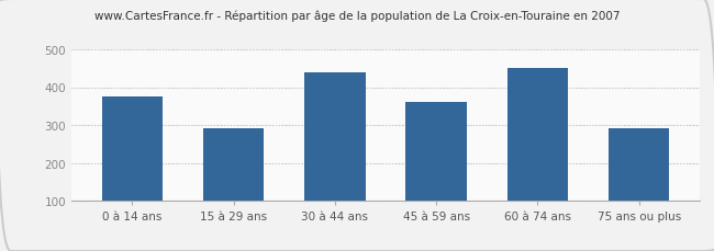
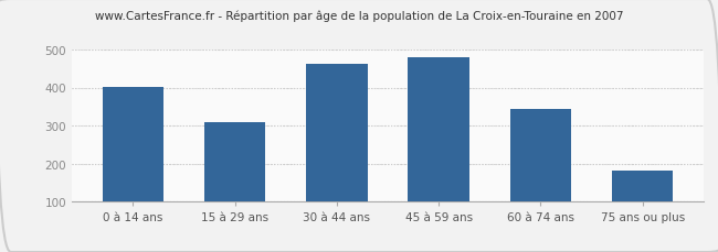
0 à 14 ans: 375 -> 401
15 à 29 ans: 290 -> 309
30 à 44 ans: 440 -> 463
45 à 59 ans: 360 -> 479
60 à 74 ans: 450 -> 344
75 ans ou plus: 290 -> 180
